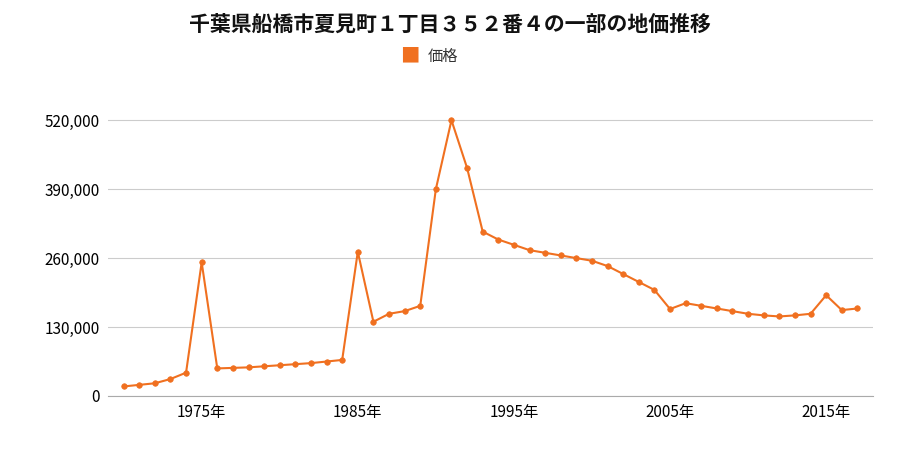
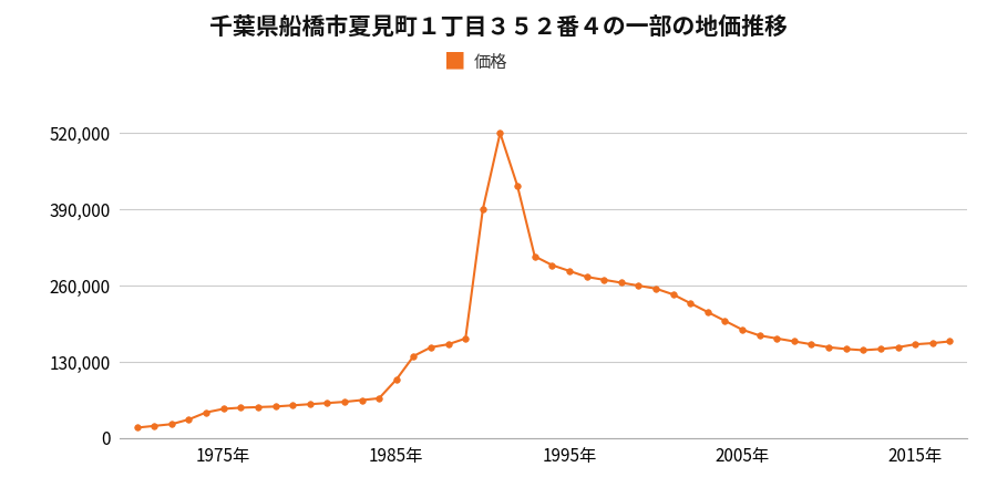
1975年: 252,000 -> 50,000
1985年: 272,000 -> 100,000
2005年: 164,000 -> 185,000
2015年: 190,000 -> 160,000
